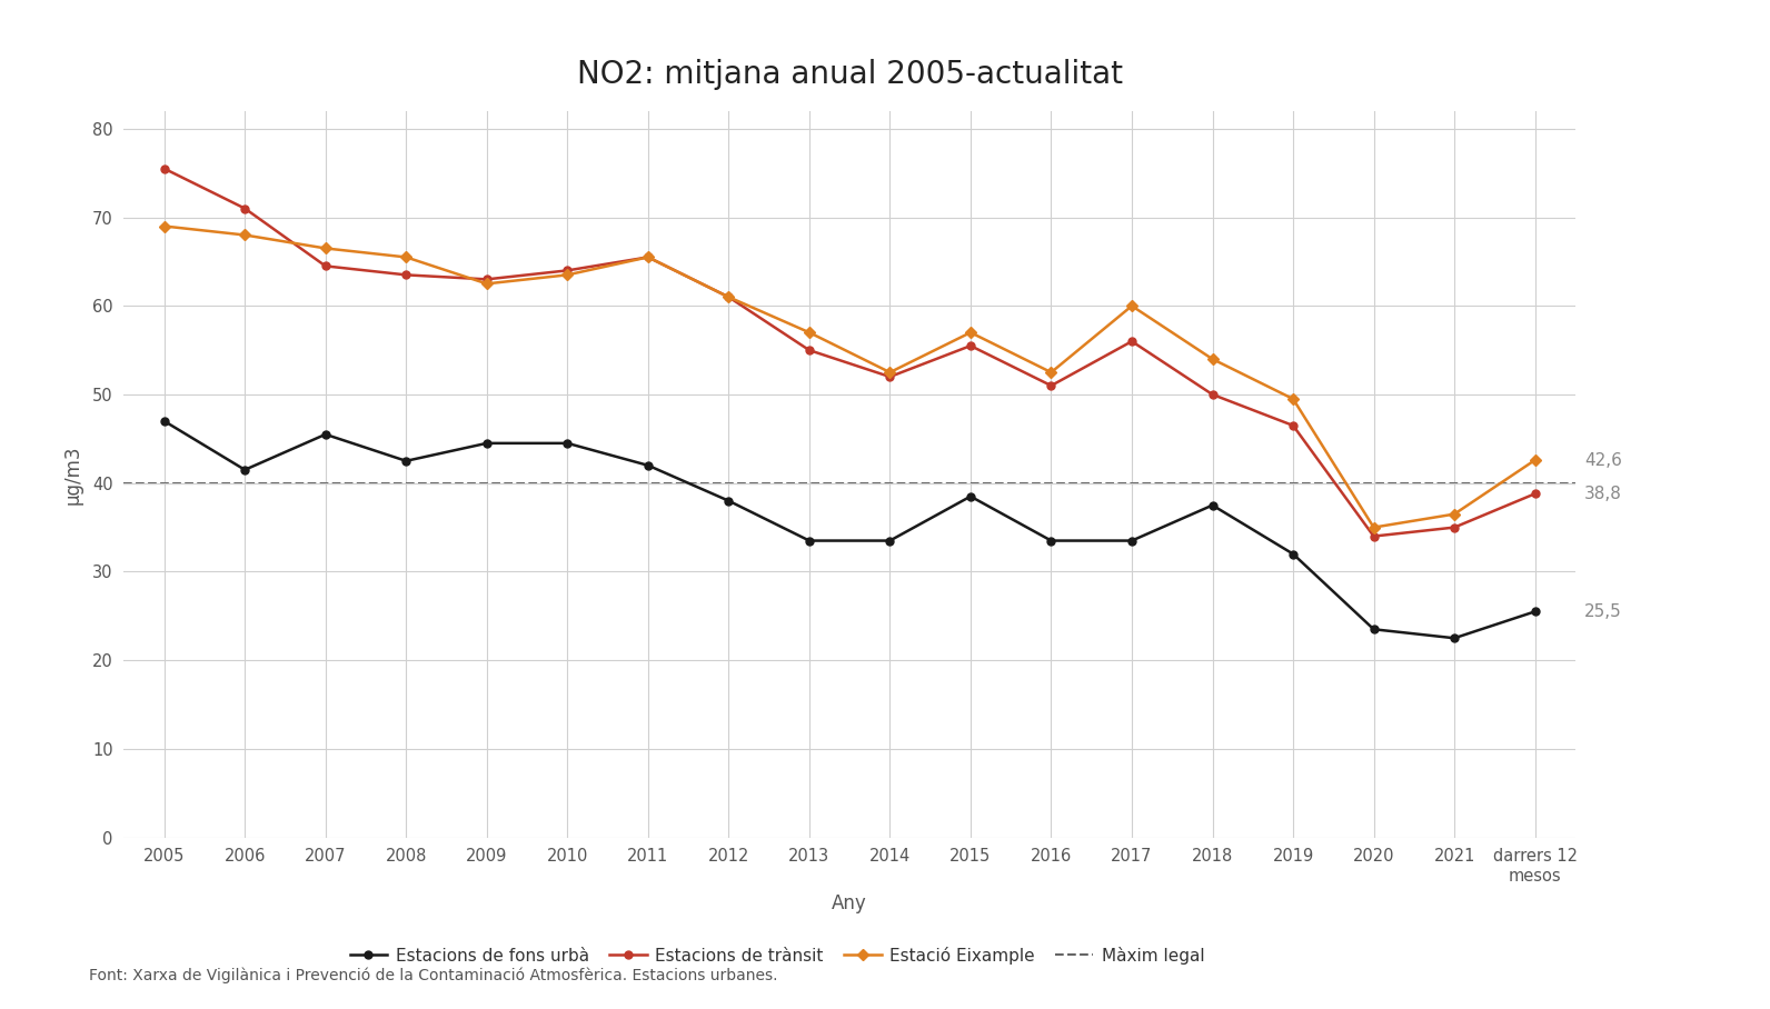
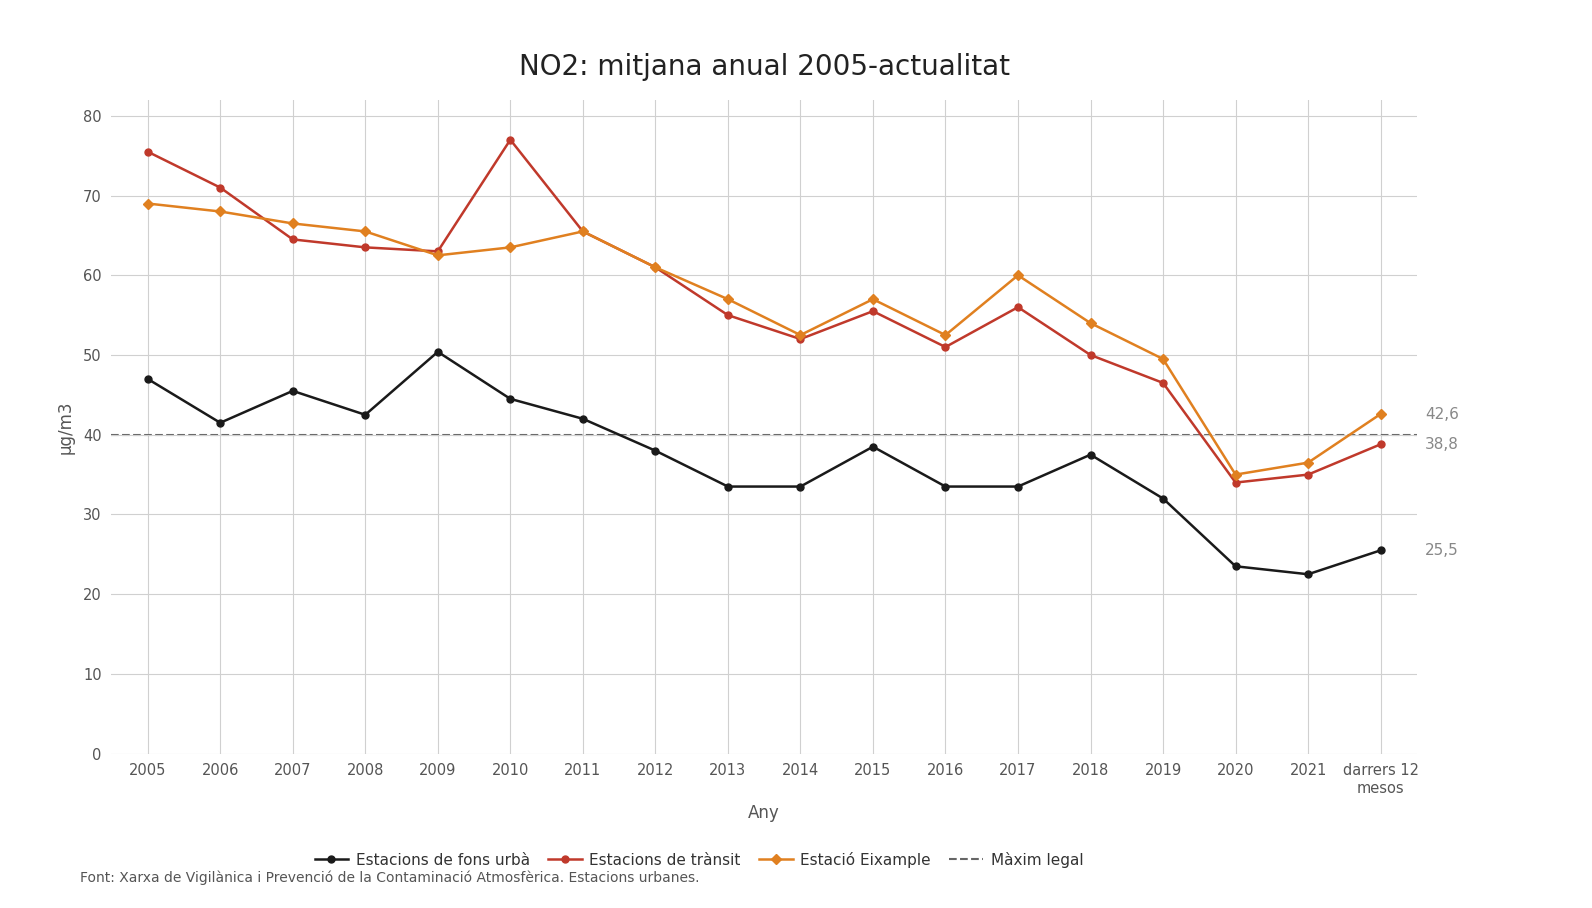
Estacions de fons urbà/2009: 44.5 -> 50.4
Estacions de trànsit/2010: 64.0 -> 77.0
